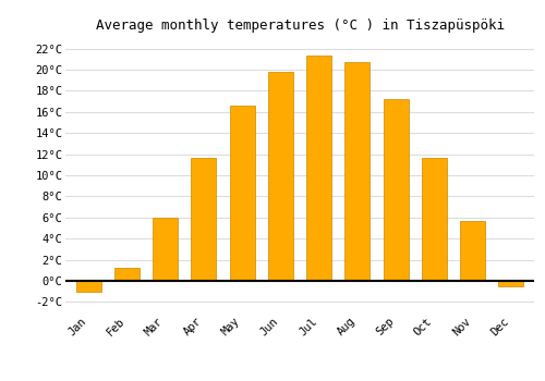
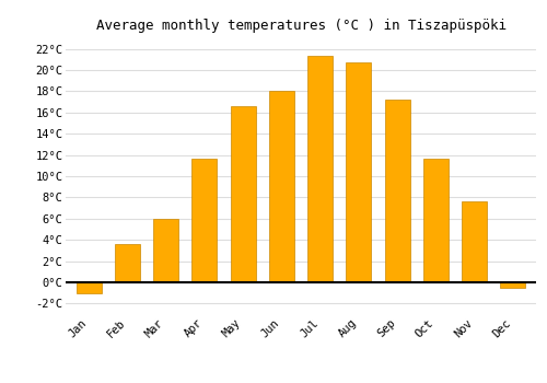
Feb: 1.2°C -> 3.6°C
Jun: 19.8°C -> 18.0°C
Nov: 5.7°C -> 7.6°C
